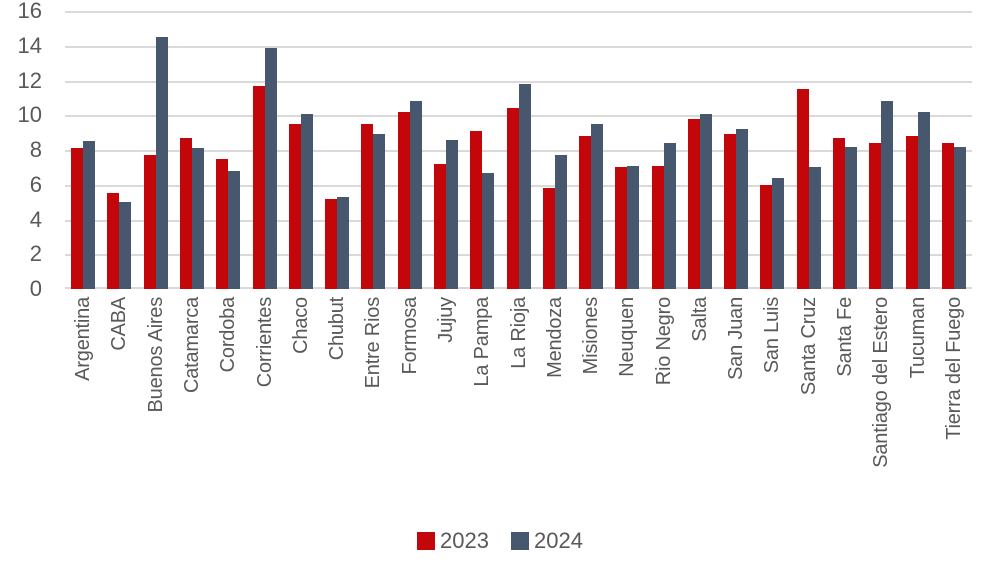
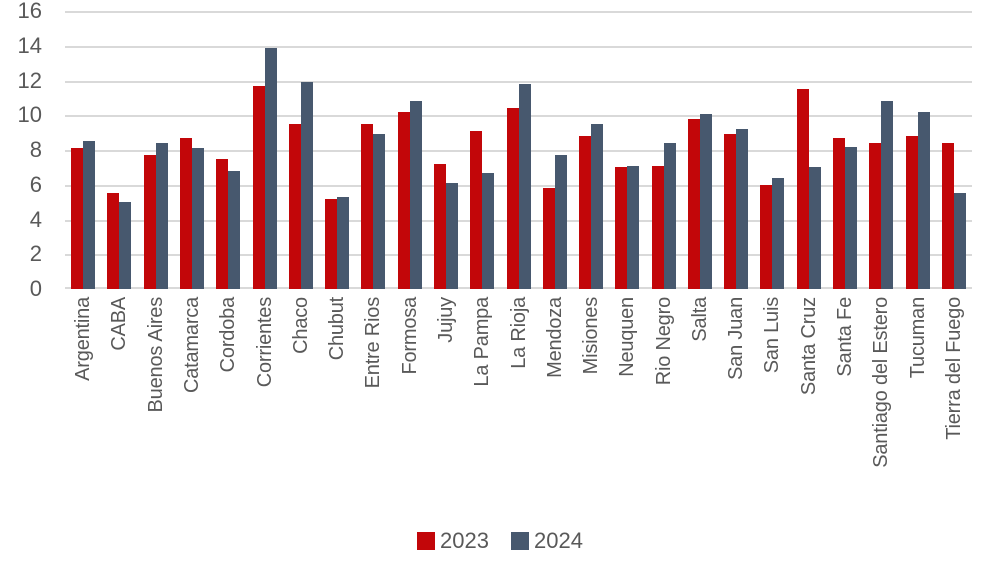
2024/Buenos Aires: 14.5 -> 8.4
2024/Chaco: 10.1 -> 11.9
2024/Jujuy: 8.6 -> 6.1
2024/Tierra del Fuego: 8.2 -> 5.5
